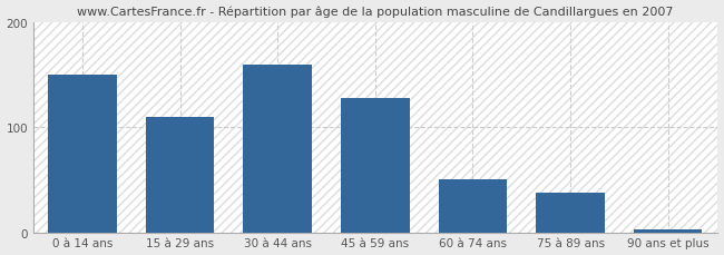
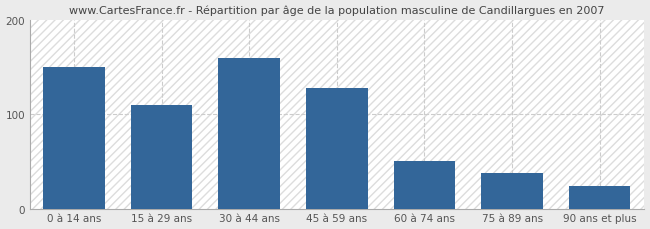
90 ans et plus: 3 -> 24
